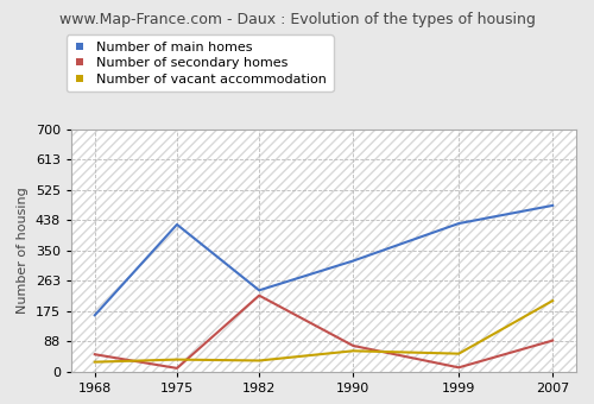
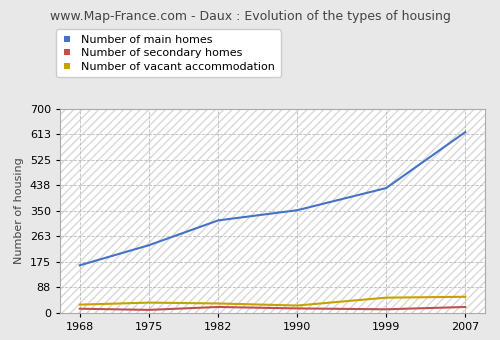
Number of secondary homes/1968: 50 -> 14
Number of main homes/1975: 425 -> 232
Number of main homes/1982: 235 -> 317
Number of secondary homes/1982: 220 -> 20
Number of main homes/1990: 320 -> 352
Number of secondary homes/1990: 75 -> 15
Number of vacant accommodation/1990: 60 -> 25
Number of main homes/2007: 480 -> 620
Number of secondary homes/2007: 90 -> 20
Number of vacant accommodation/2007: 205 -> 55
